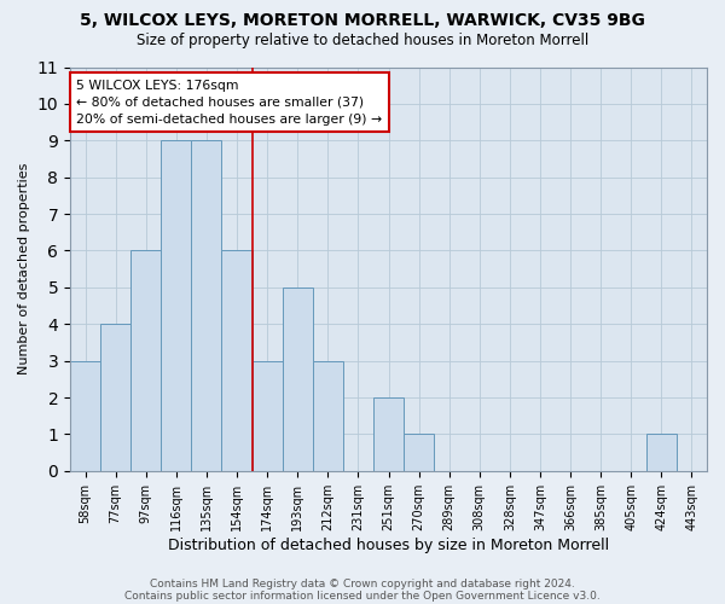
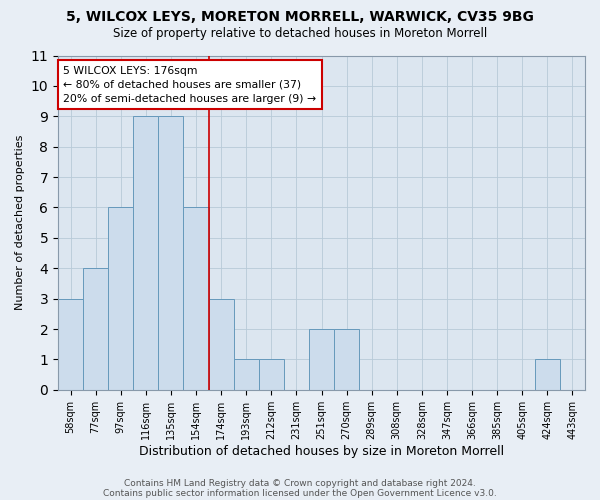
193sqm: 5 -> 1
212sqm: 3 -> 1
270sqm: 1 -> 2
